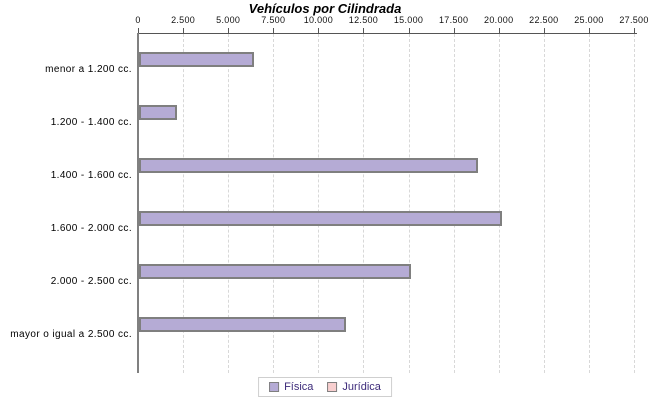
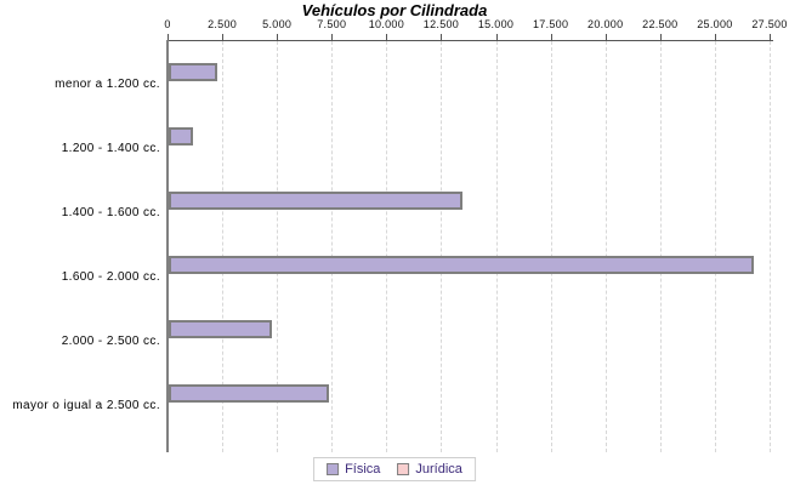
Física/menor a 1.200 cc.: 6400 -> 2200
Física/1.200 - 1.400 cc.: 2100 -> 1100
Física/1.400 - 1.600 cc.: 18800 -> 13400
Física/1.600 - 2.000 cc.: 20100 -> 26700
Física/2.000 - 2.500 cc.: 15100 -> 4700
Física/mayor o igual a 2.500 cc.: 11500 -> 7300
